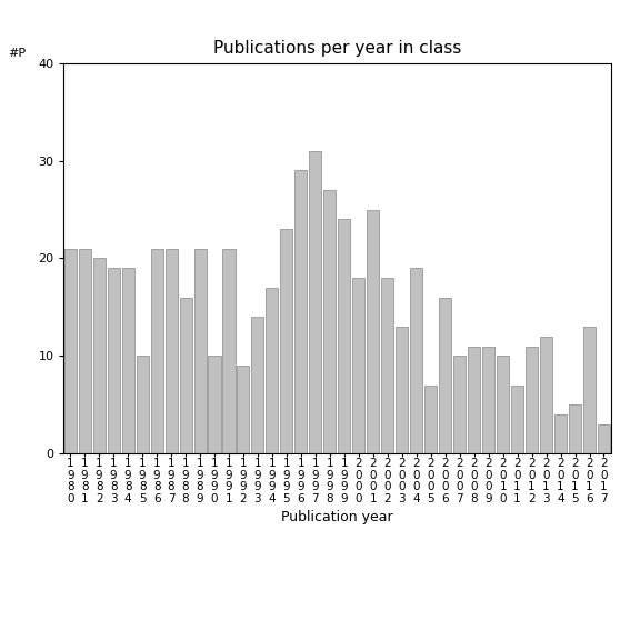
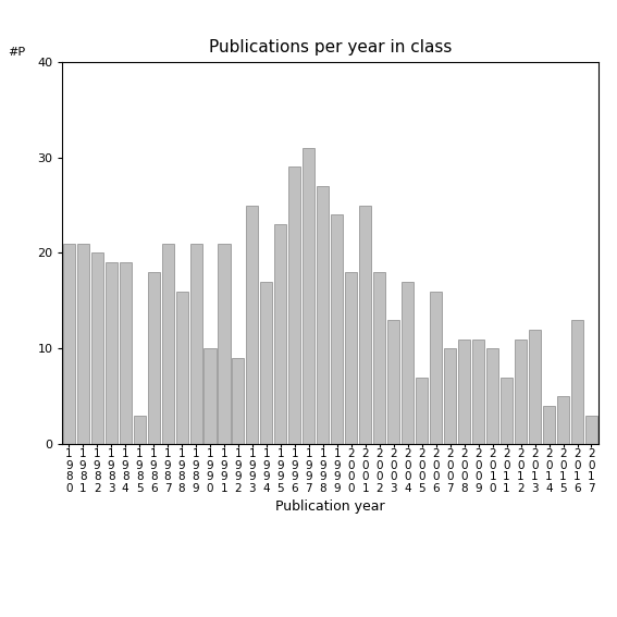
1 9 8 5: 10 -> 3
1 9 8 6: 21 -> 18
1 9 9 3: 14 -> 25
2 0 0 4: 19 -> 17
